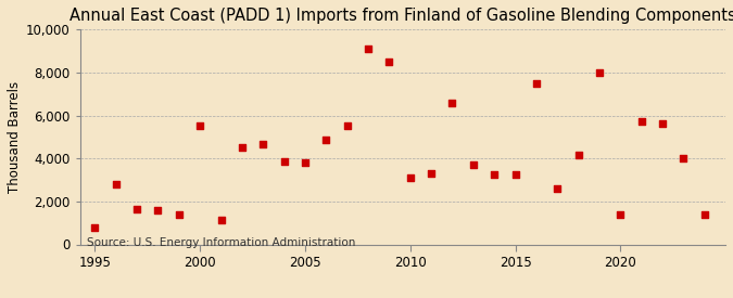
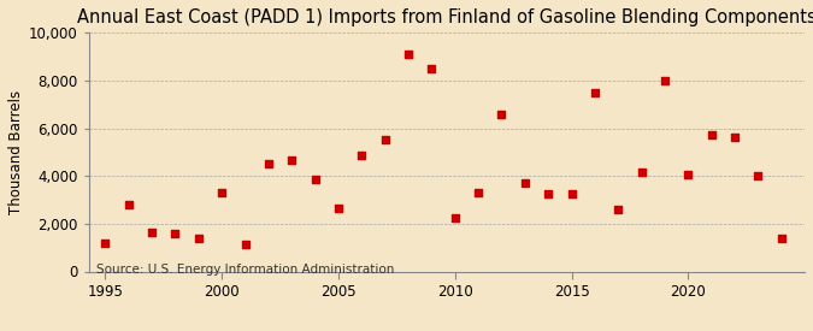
1995: 800 -> 1,200
2000: 5,500 -> 3,300
2005: 3,800 -> 2,600
2010: 3,100 -> 2,200
2020: 1,400 -> 4,000
